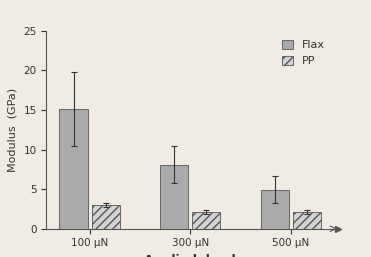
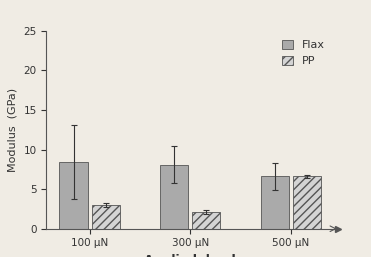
Flax/100 μN: 15.1 -> 8.4
Flax/500 μN: 4.9 -> 6.6
PP/500 μN: 2.1 -> 6.6
